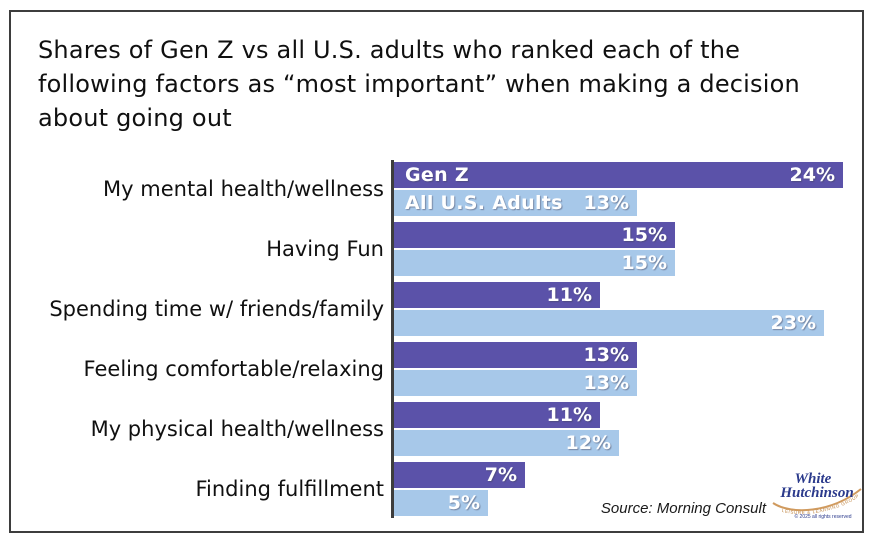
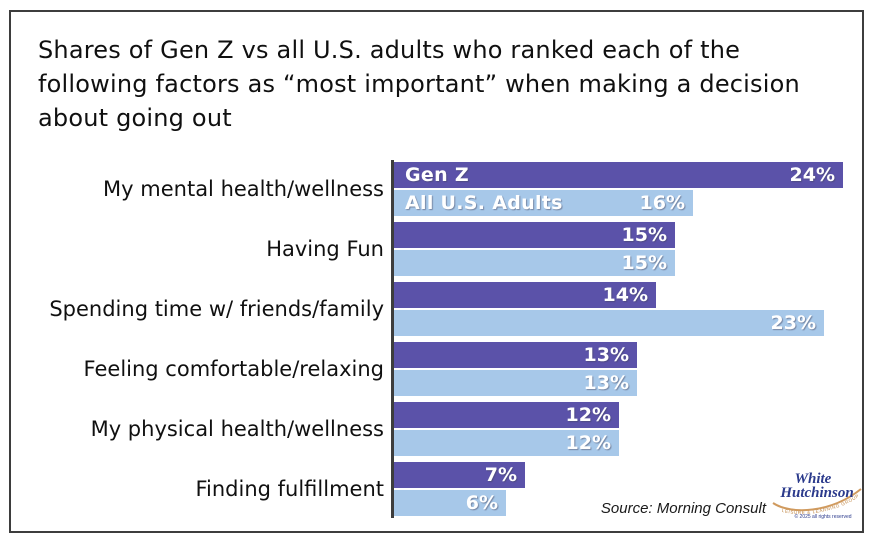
All U.S. Adults/My mental health/wellness: 13% -> 16%
Gen Z/Spending time w/ friends/family: 11% -> 14%
Gen Z/My physical health/wellness: 11% -> 12%
All U.S. Adults/Finding fulfillment: 5% -> 6%
